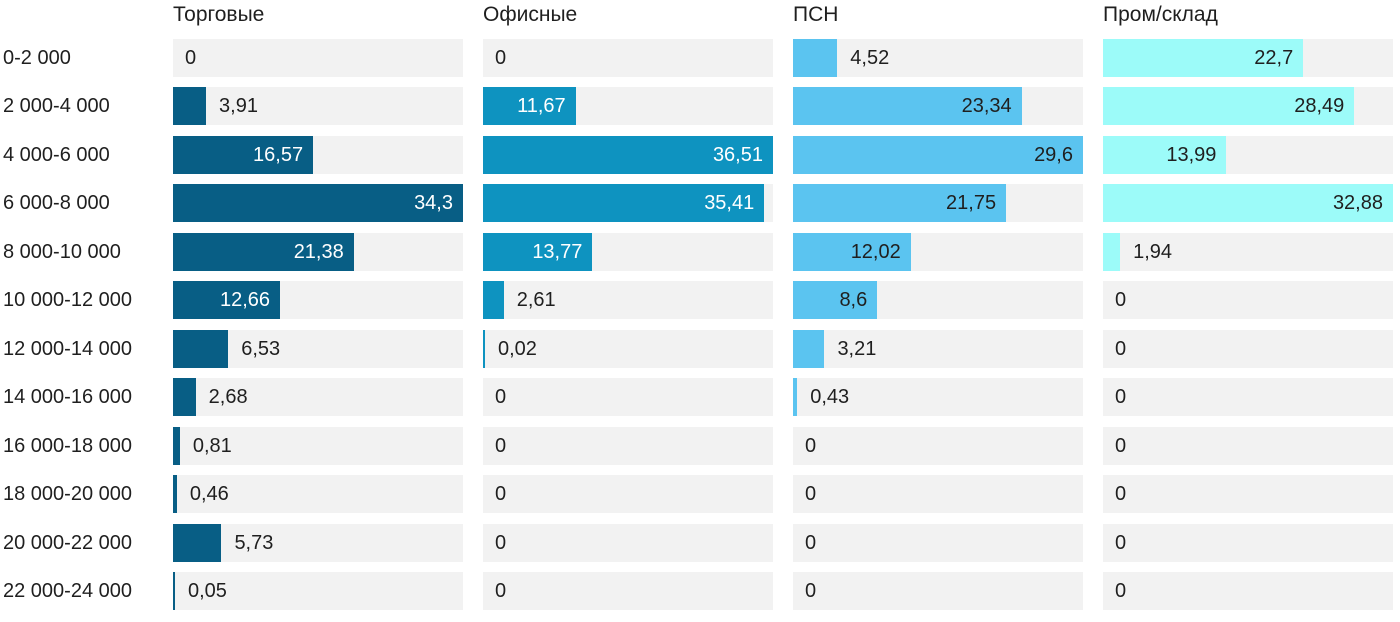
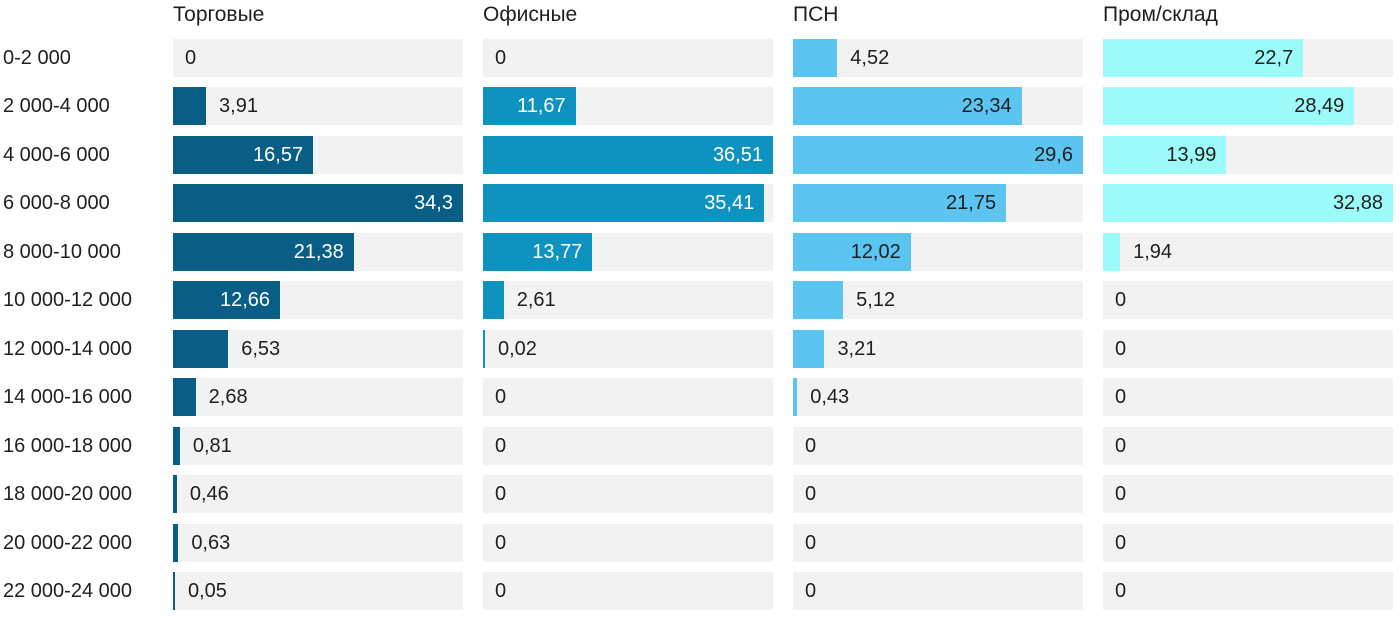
ПСН/10 000-12 000: 8,6 -> 5,12
Торговые/20 000-22 000: 5,73 -> 0,63
